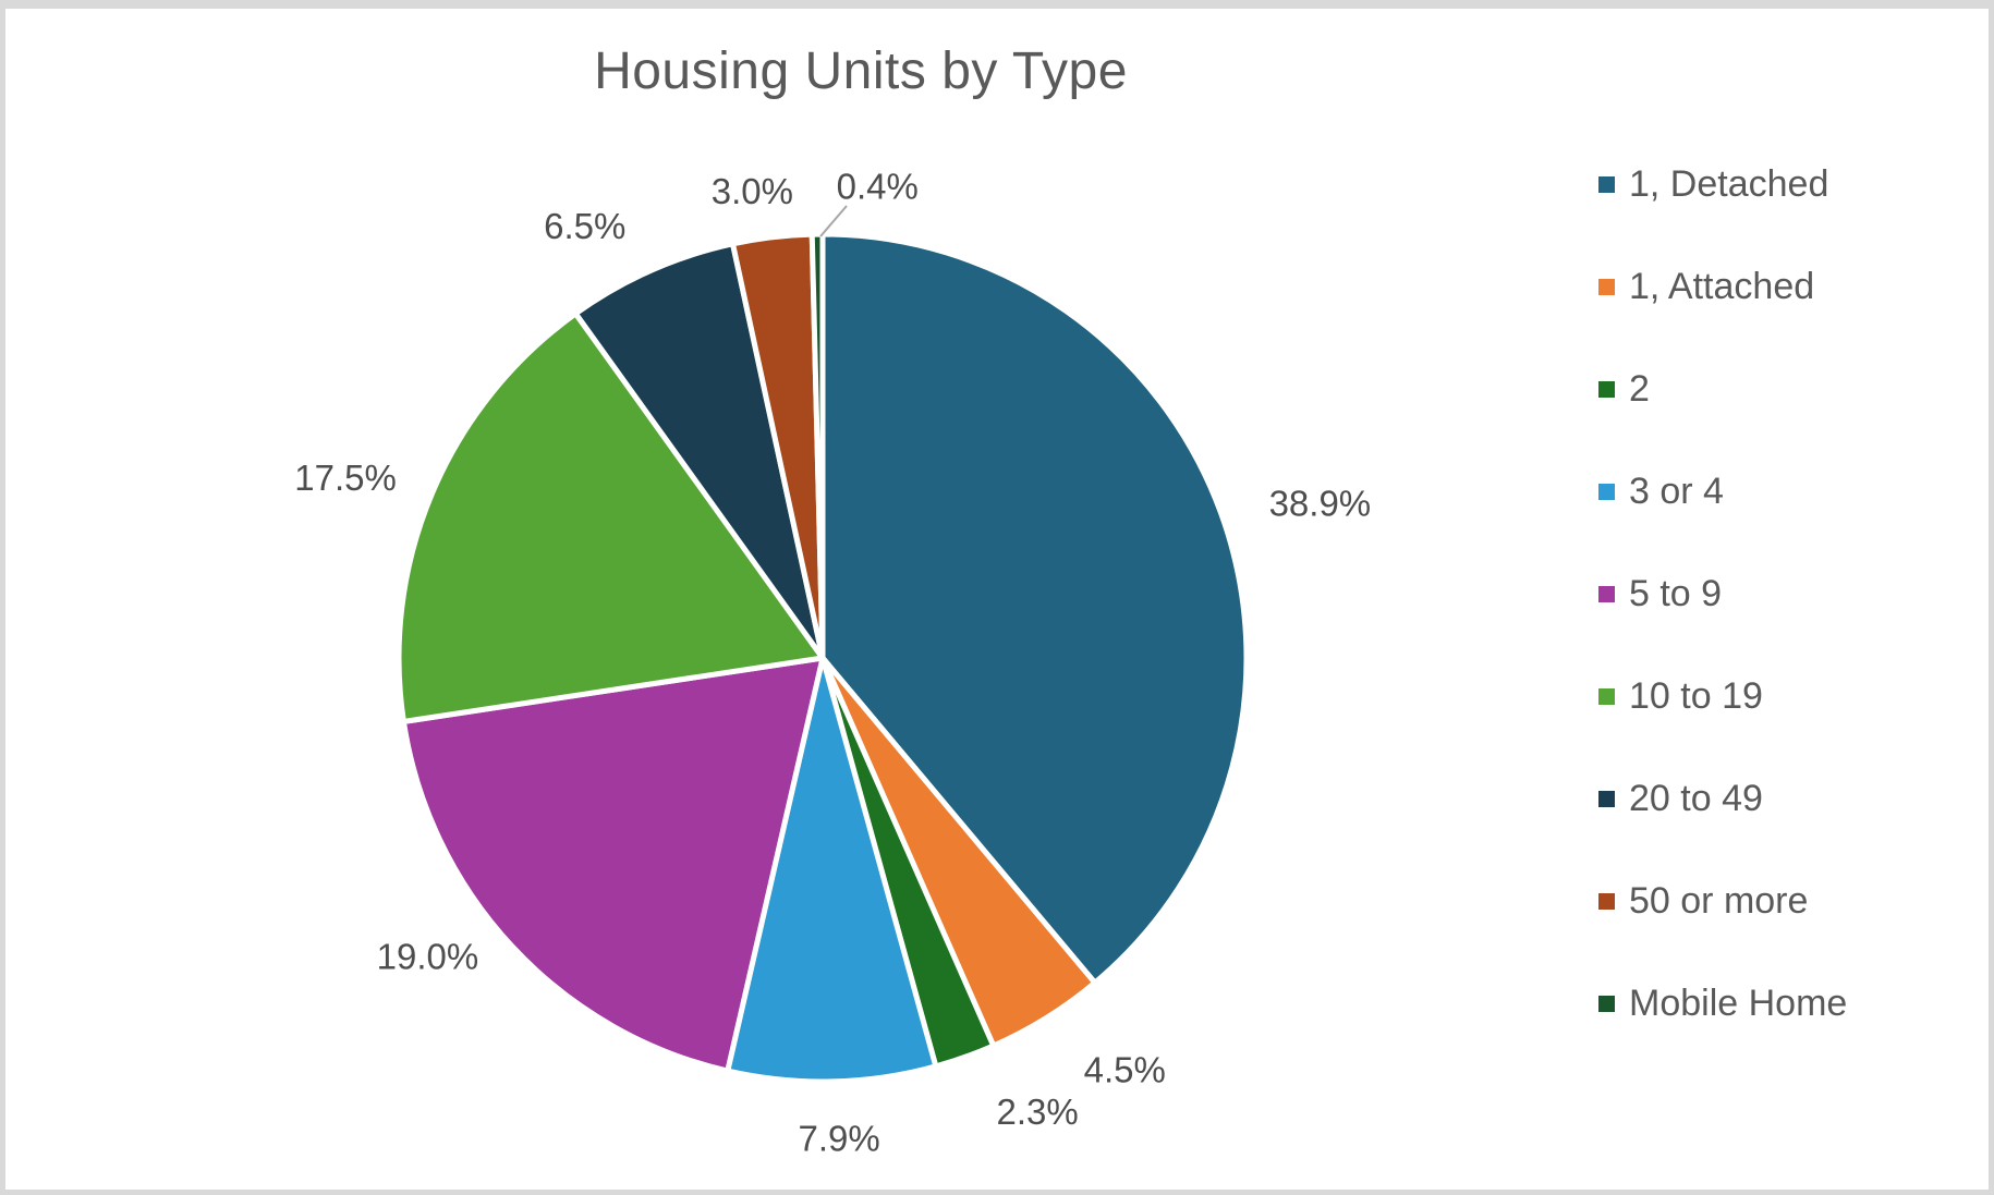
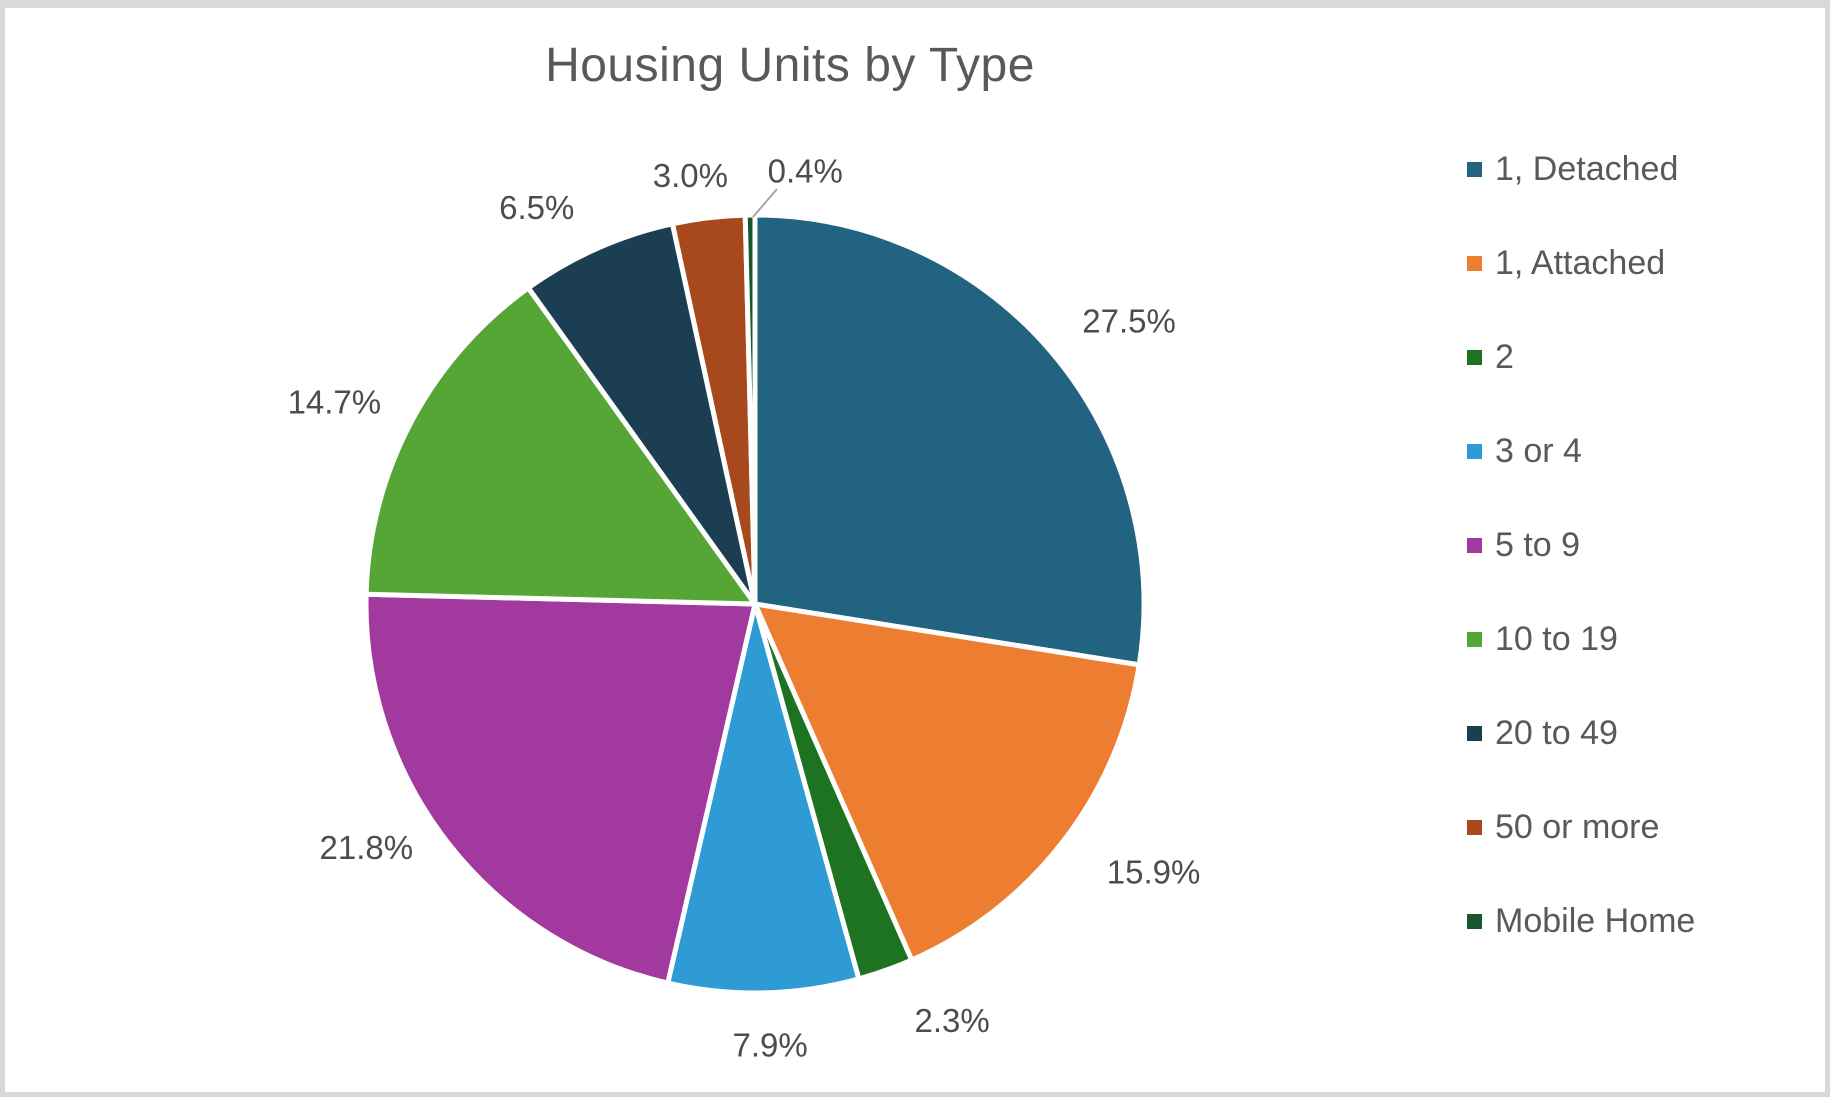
1, Detached: 38.9% -> 27.5%
1, Attached: 4.5% -> 15.9%
5 to 9: 19.0% -> 21.8%
10 to 19: 17.5% -> 14.7%
